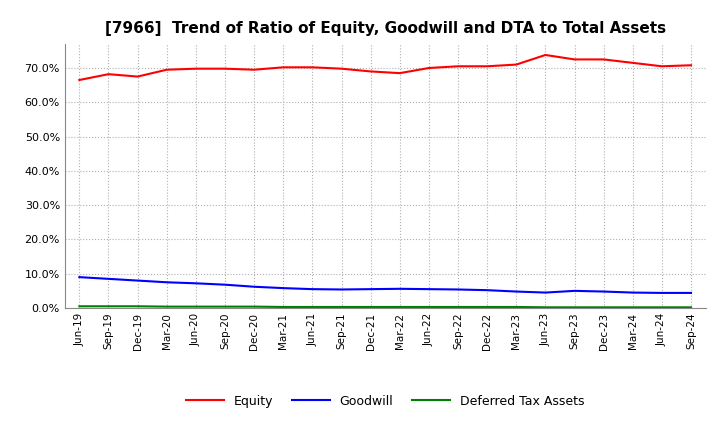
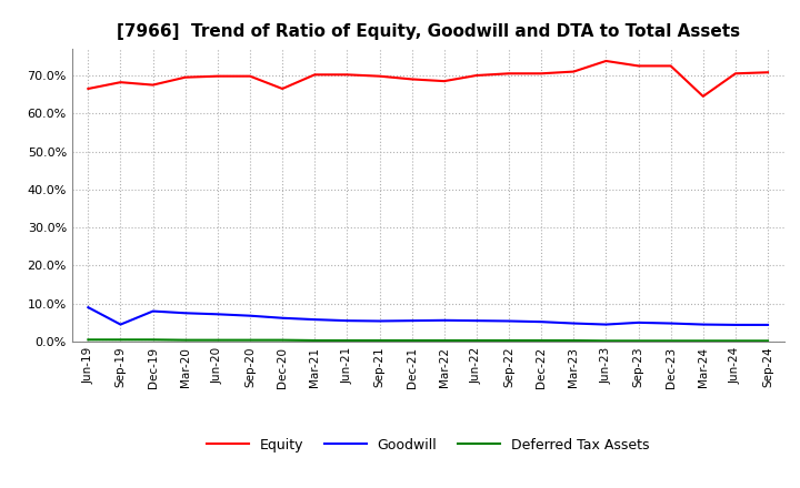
Goodwill/Sep-19: 8.5% -> 4.5%
Equity/Dec-20: 69.5% -> 66.5%
Equity/Mar-24: 71.5% -> 64.5%
